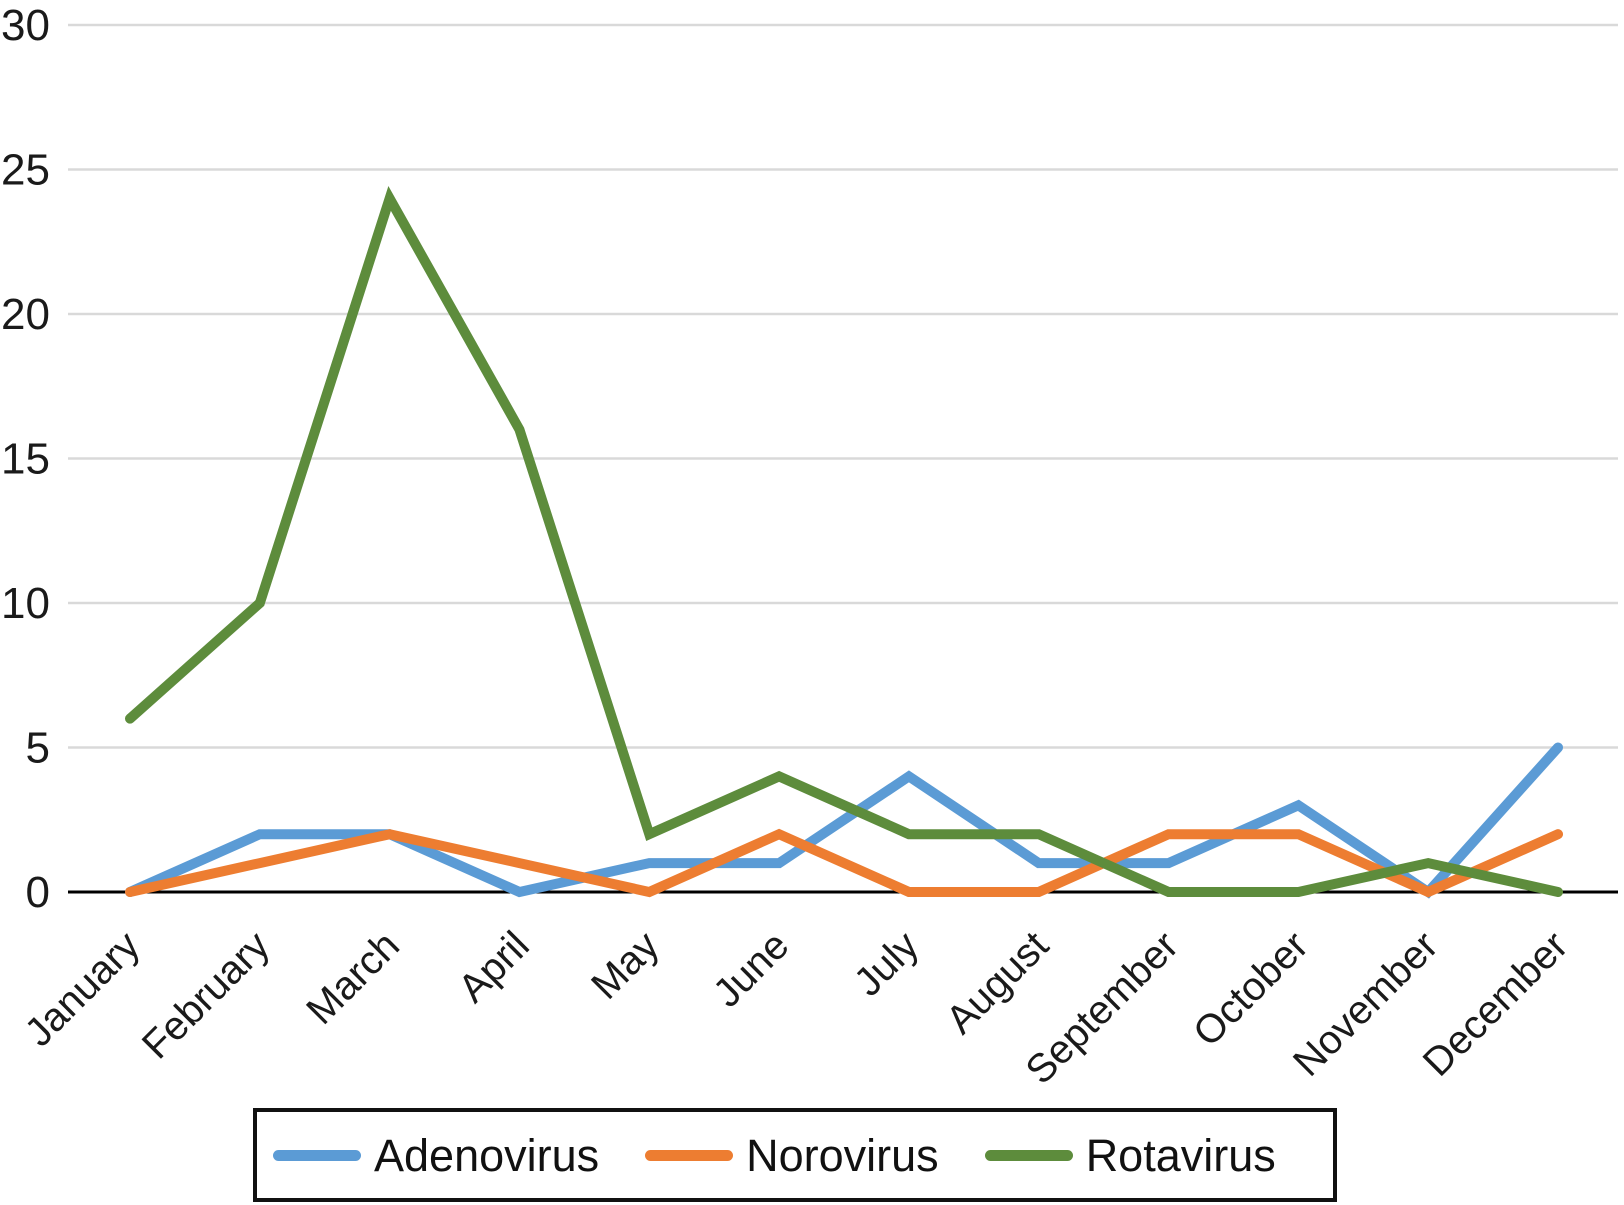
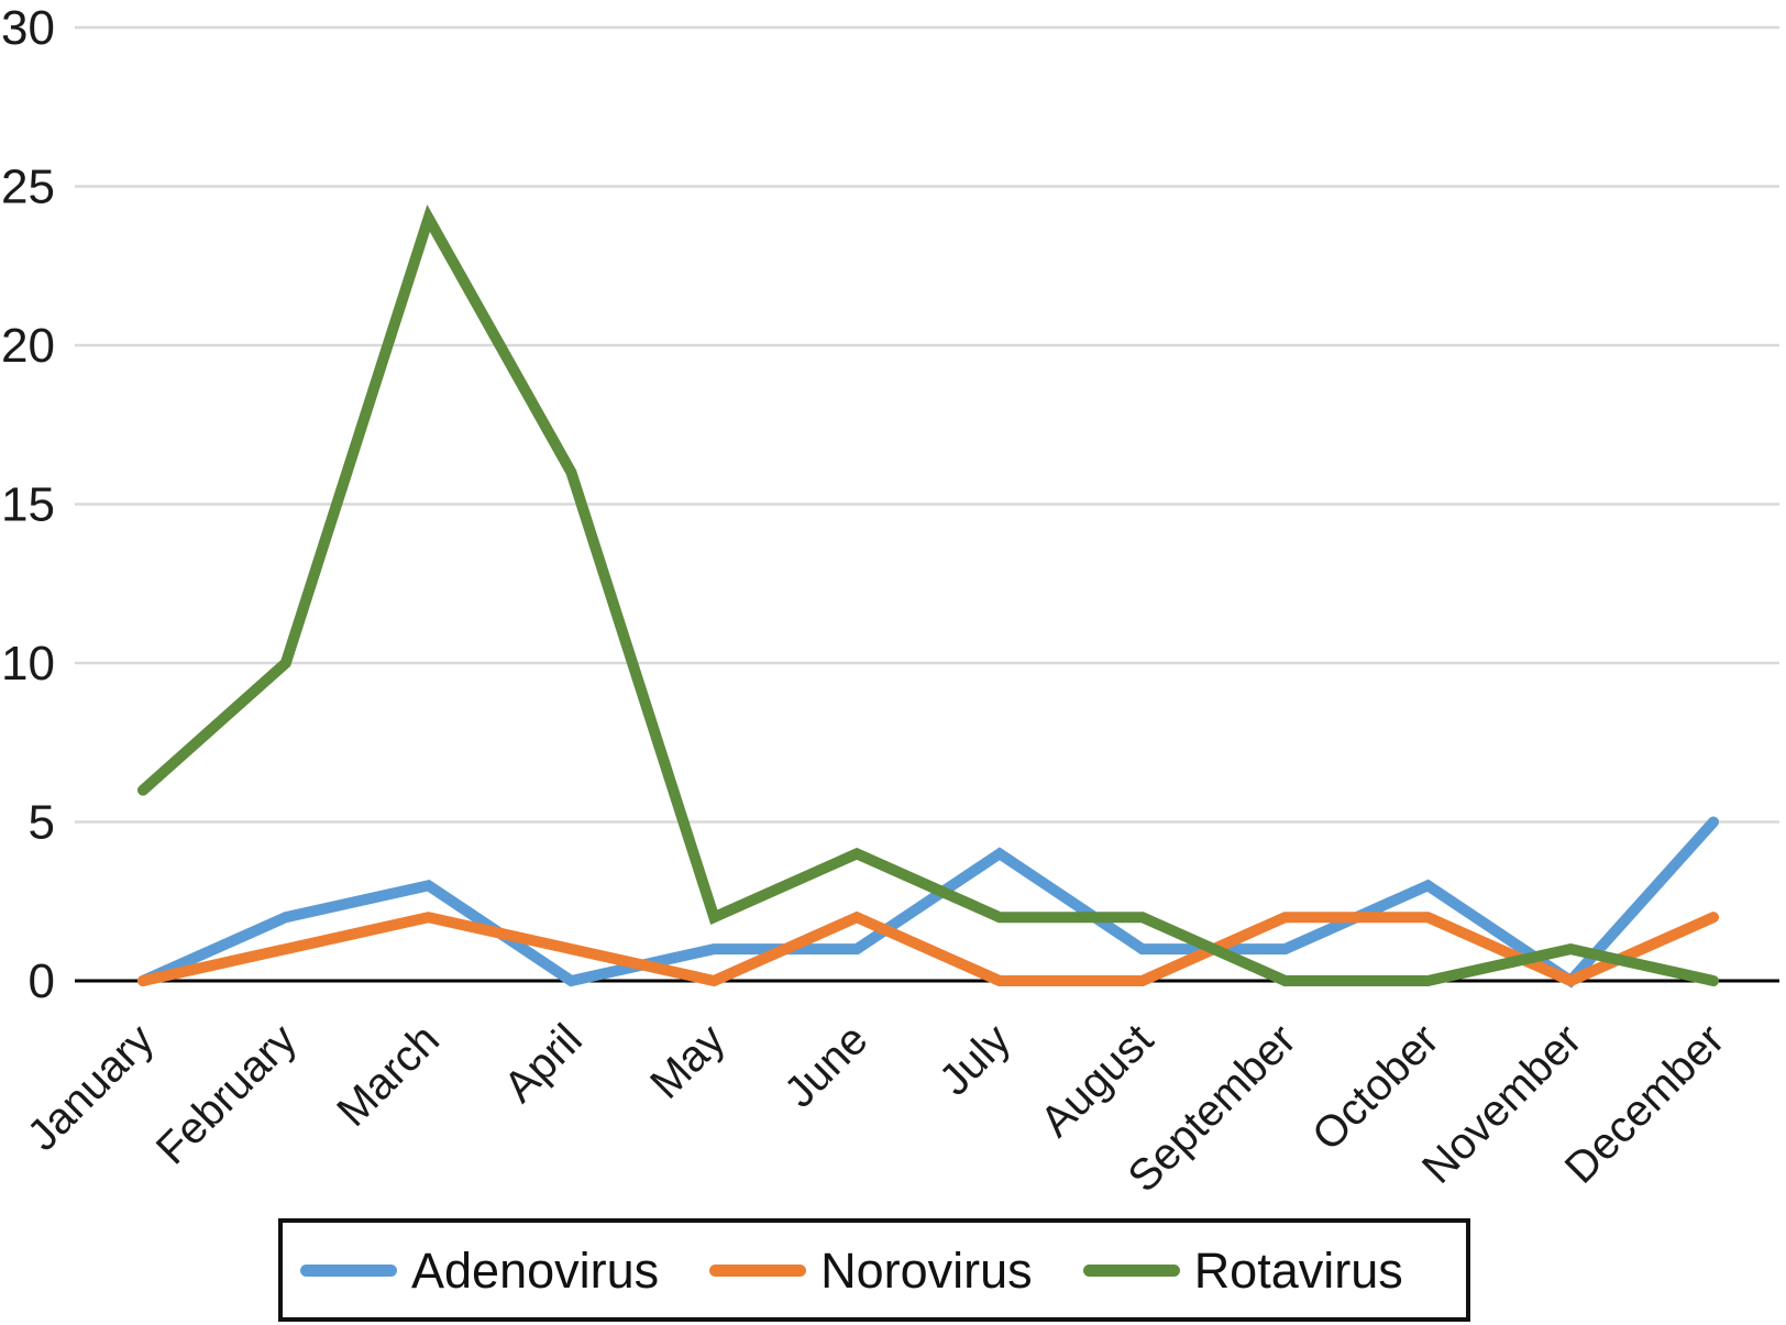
Adenovirus/March: 2 -> 3
